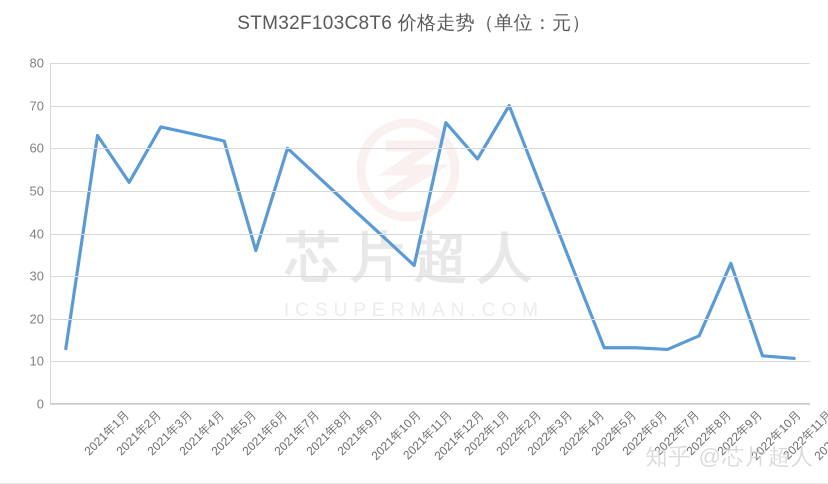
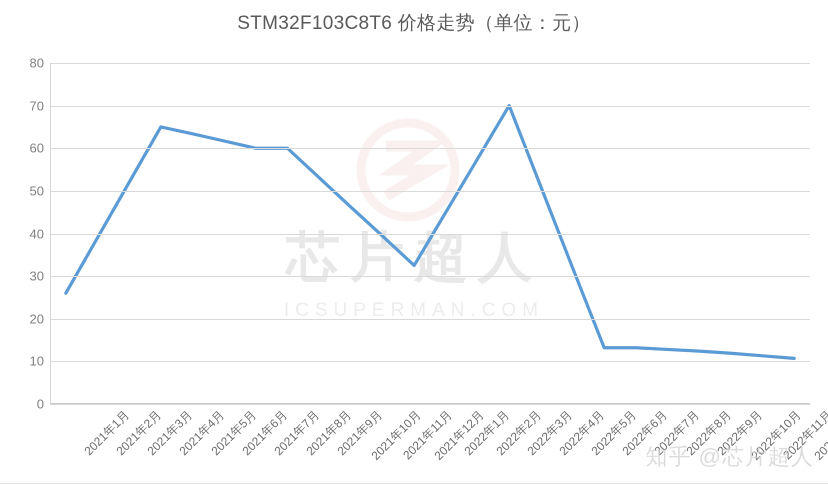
2021年1月: 13 -> 26
2021年2月: 63 -> 39
2021年7月: 36 -> 60
2022年1月: 66 -> 45
2022年9月: 16 -> 12
2022年10月: 33 -> 12
